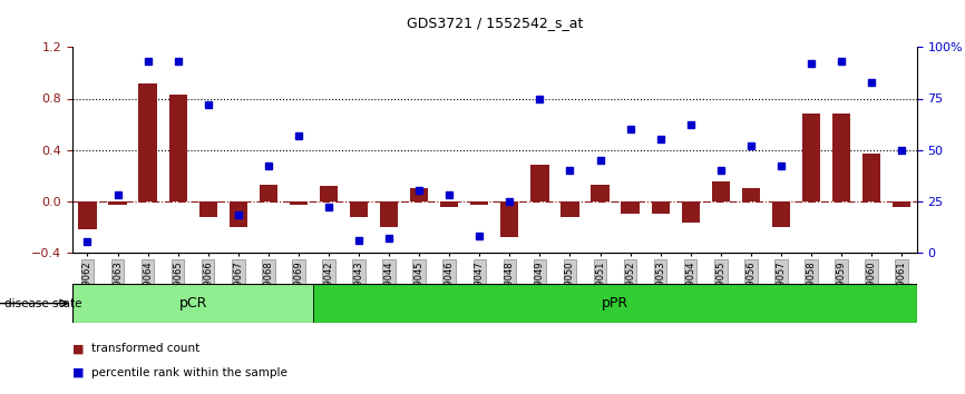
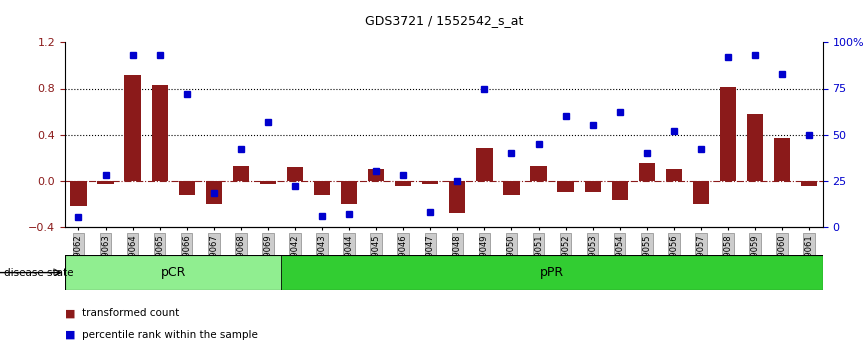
GSM559058: 0.68 -> 0.81
GSM559059: 0.68 -> 0.58
